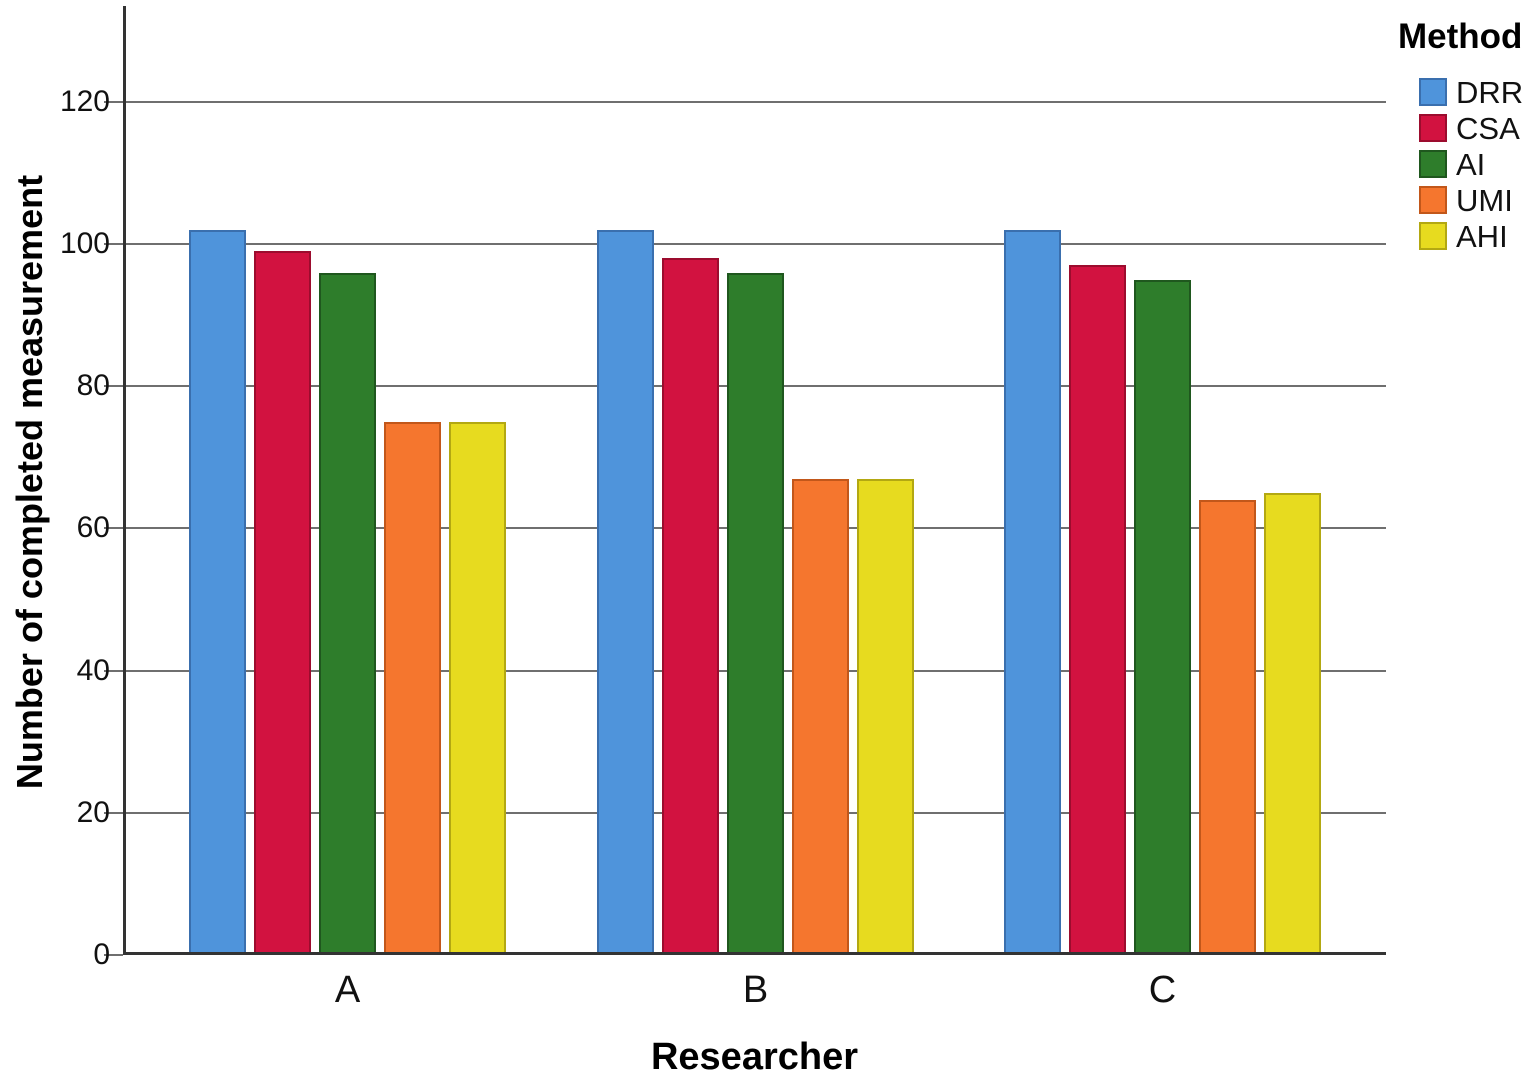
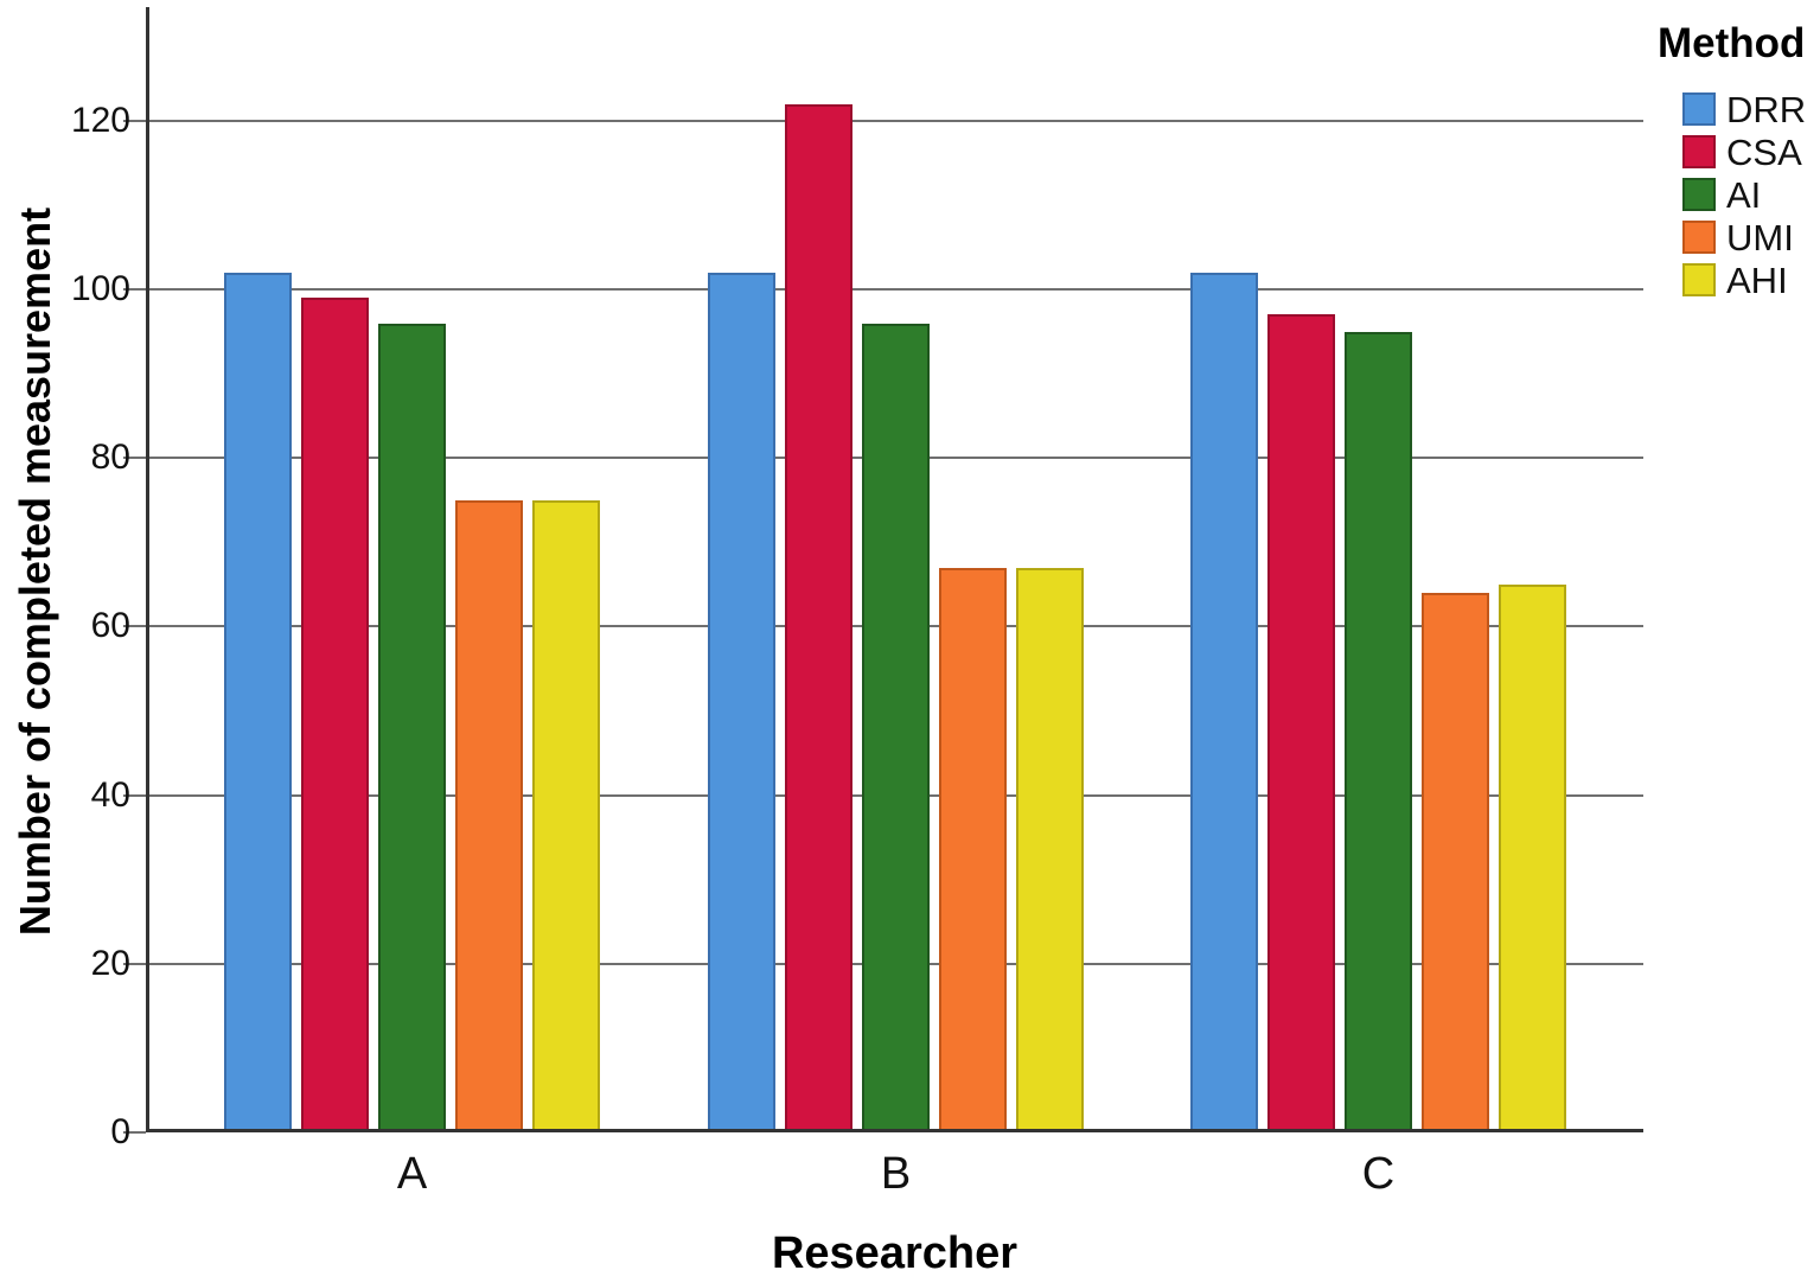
CSA/B: 98 -> 122
